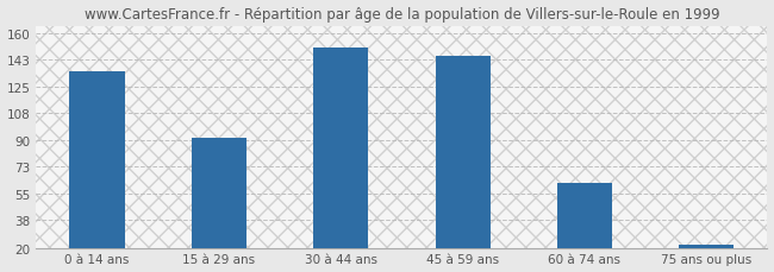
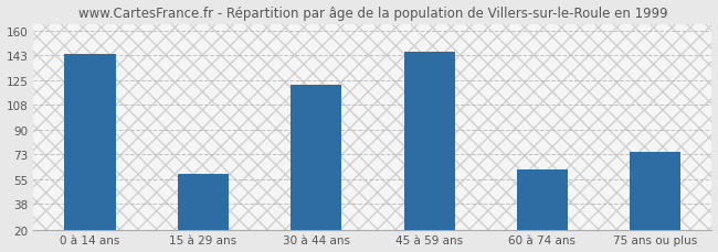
0 à 14 ans: 135 -> 144
15 à 29 ans: 92 -> 59
30 à 44 ans: 151 -> 122
75 ans ou plus: 22 -> 75
